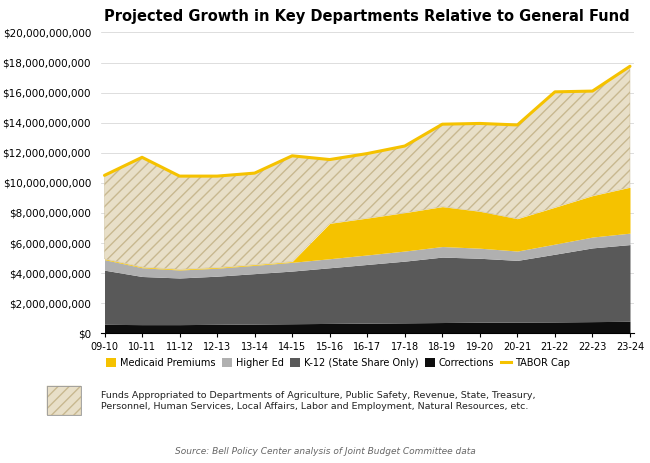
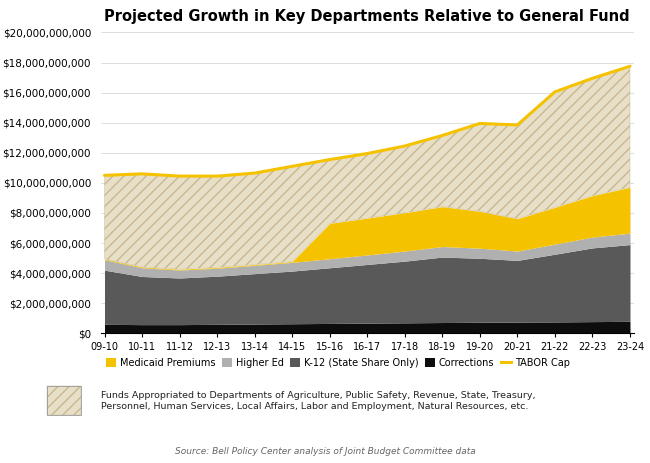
TABOR Cap/10-11: $11,700,000,000 -> $10,600,000,000
TABOR Cap/14-15: $11,800,000,000 -> $11,100,000,000
TABOR Cap/18-19: $13,900,000,000 -> $13,200,000,000
TABOR Cap/22-23: $16,100,000,000 -> $17,000,000,000
